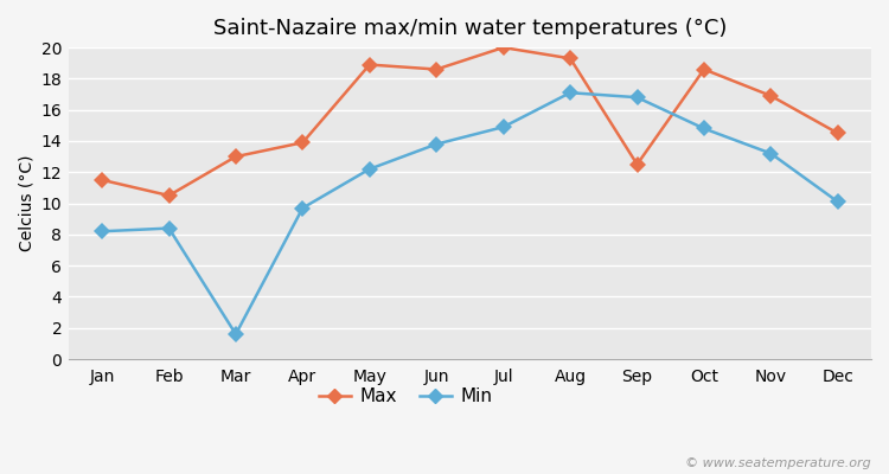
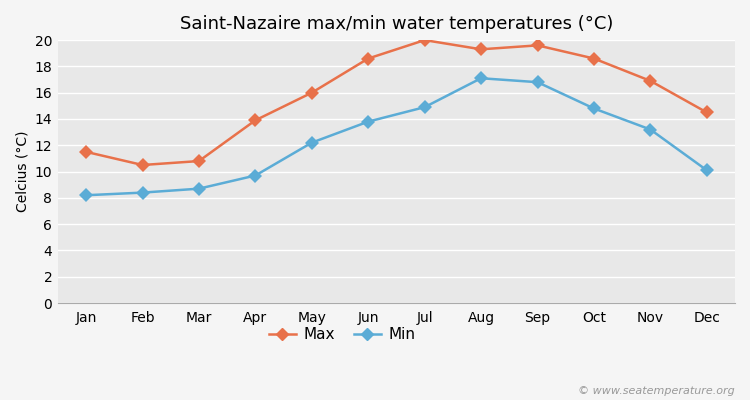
Max/Mar: 13.0 -> 10.8
Min/Mar: 1.6 -> 8.7
Max/May: 18.9 -> 16.0
Max/Sep: 12.5 -> 19.6
